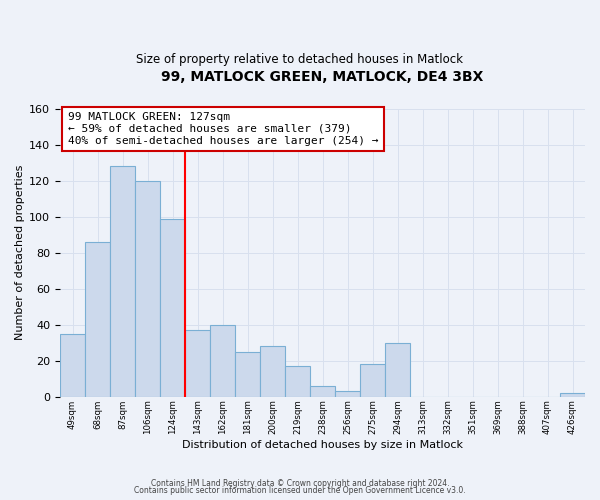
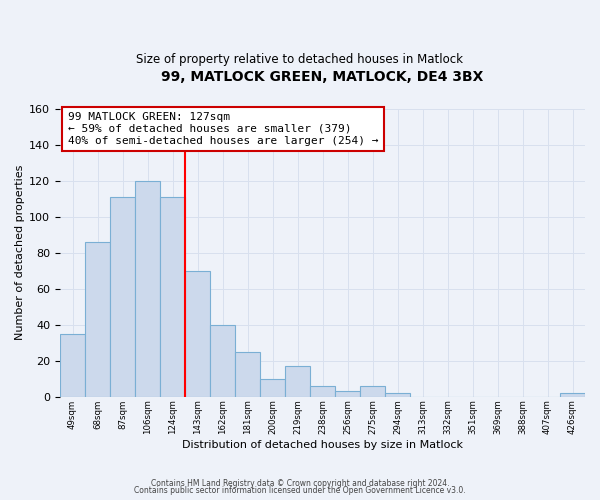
87sqm: 128 -> 111
124sqm: 99 -> 111
143sqm: 37 -> 70
200sqm: 28 -> 10
275sqm: 18 -> 6
294sqm: 30 -> 2
